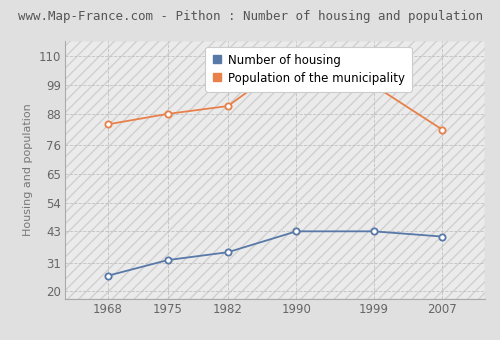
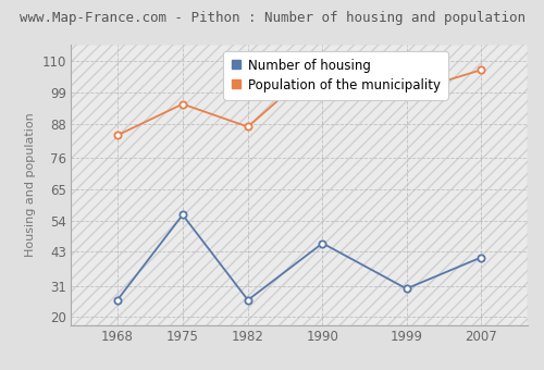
Number of housing/1975: 32 -> 56
Population of the municipality/1975: 88 -> 95
Number of housing/1982: 35 -> 26
Population of the municipality/1982: 91 -> 87
Number of housing/1990: 43 -> 46
Number of housing/1999: 43 -> 30
Population of the municipality/2007: 82 -> 107
